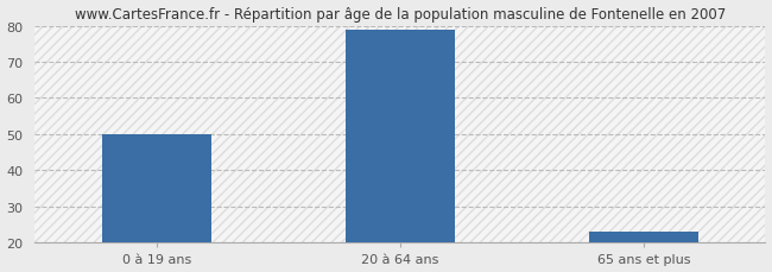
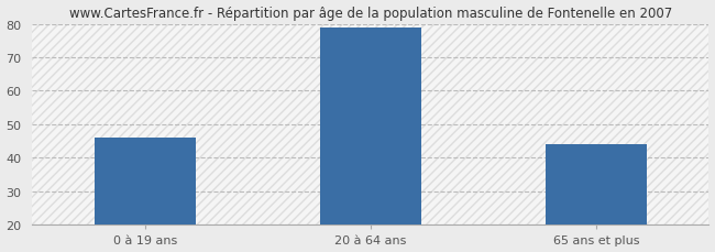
0 à 19 ans: 50 -> 46
65 ans et plus: 23 -> 44
